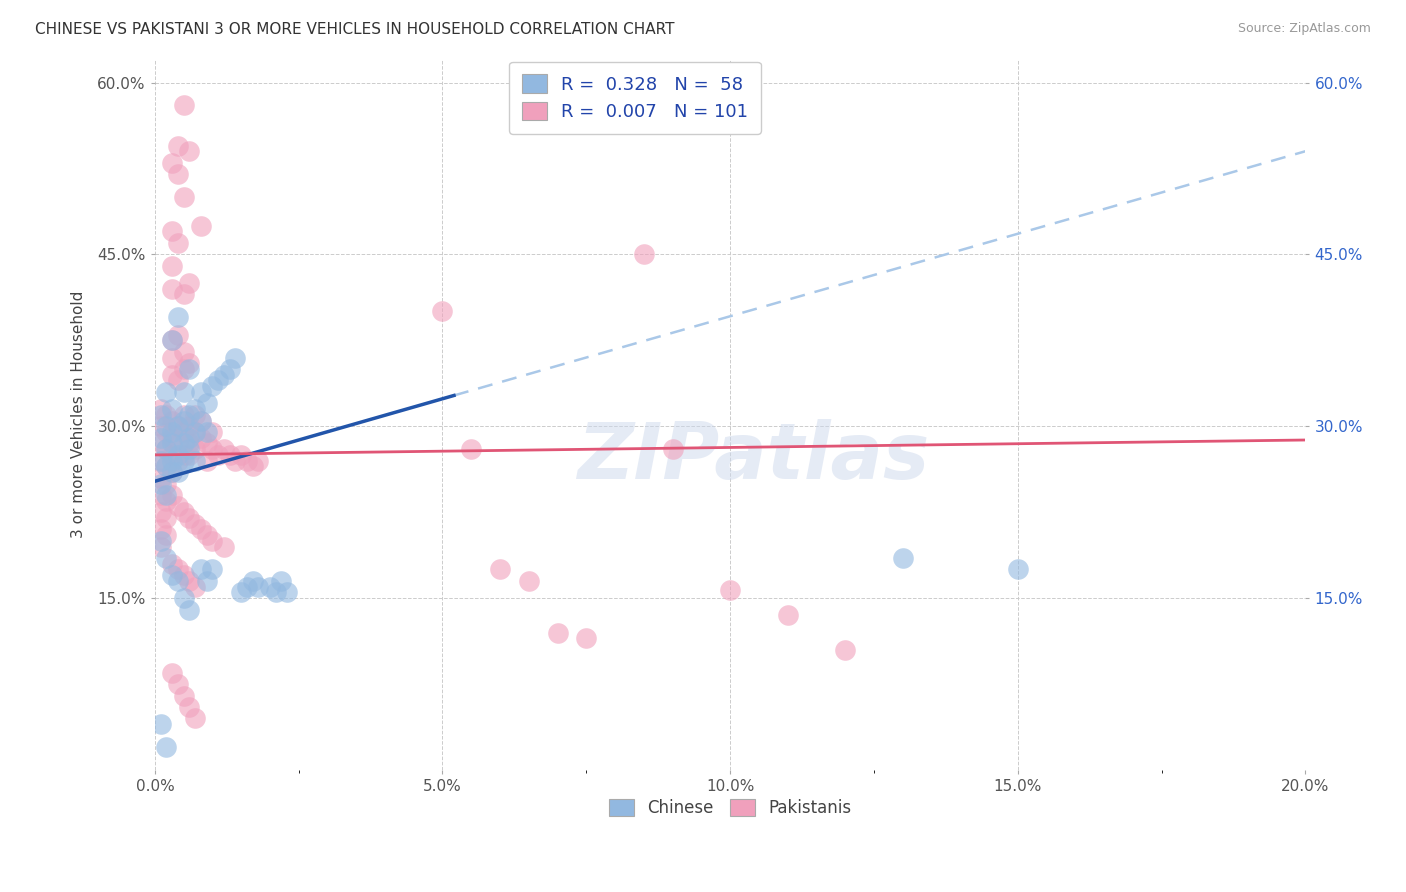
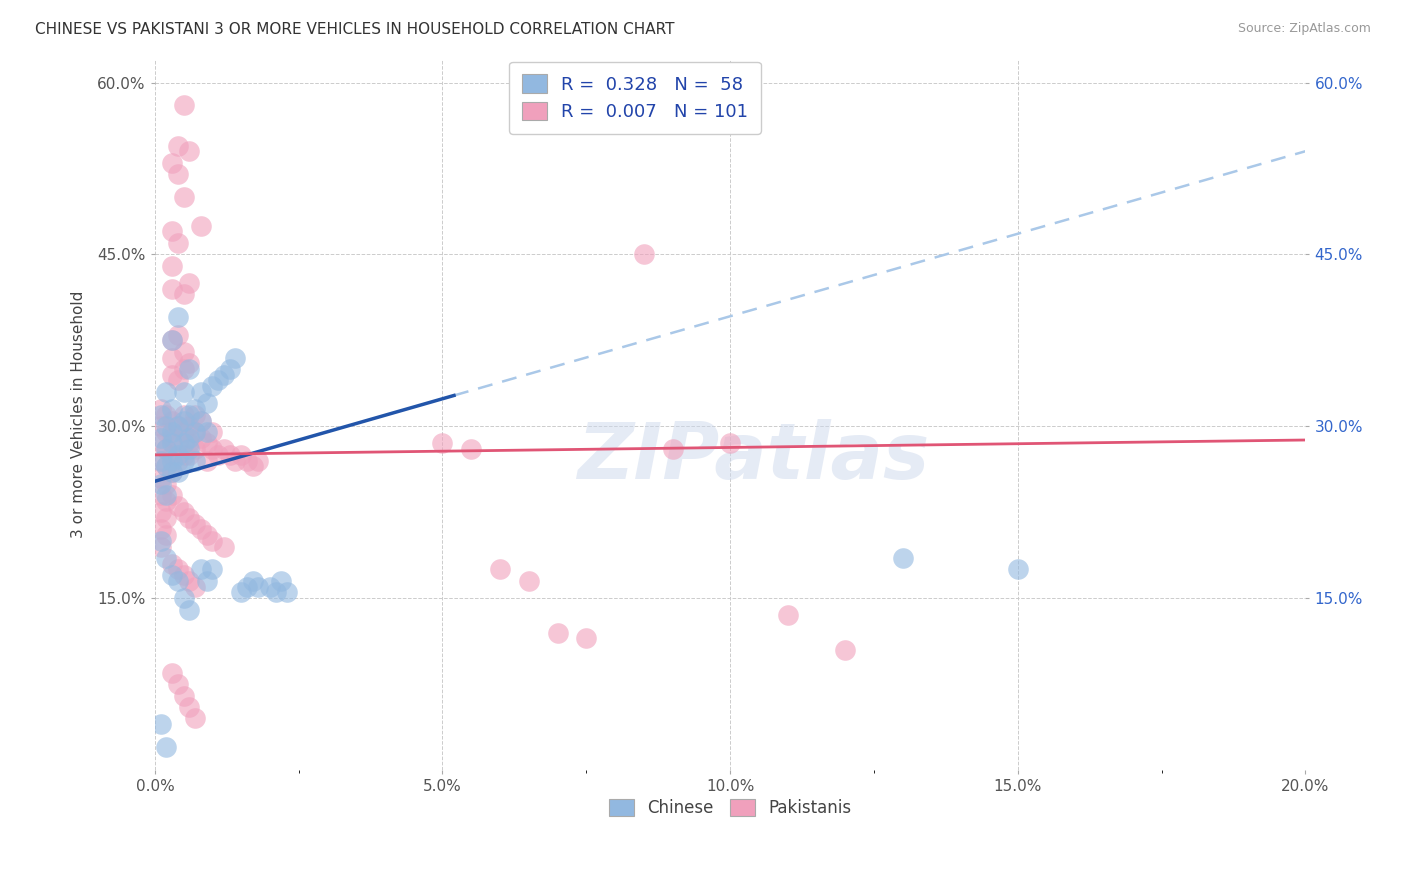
Pakistanis/5.0%: 40.1% -> 28.5%
Pakistanis/10.0%: 15.7% -> 28.5%
